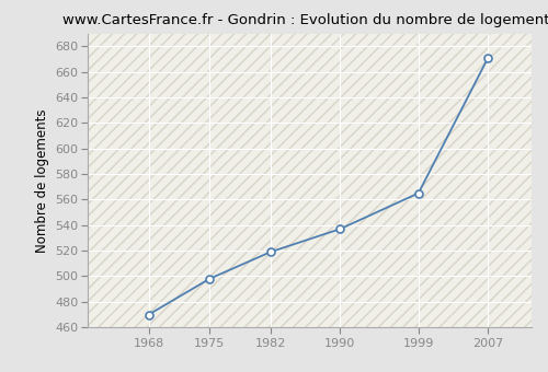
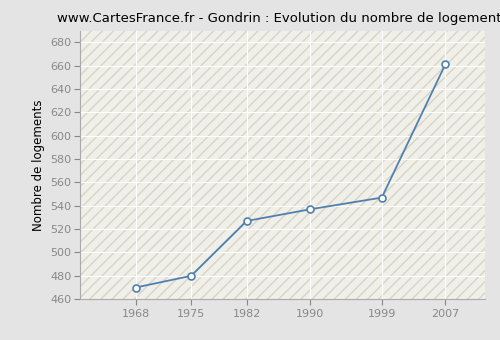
1975: 498 -> 480
1982: 519 -> 527
1999: 565 -> 547
2007: 671 -> 661
